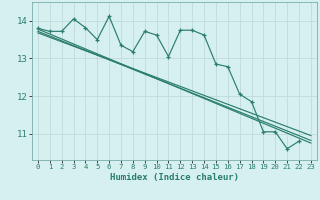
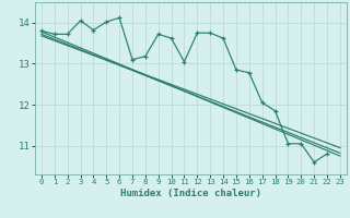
5: 13.50 -> 14.02
7: 13.35 -> 13.10
